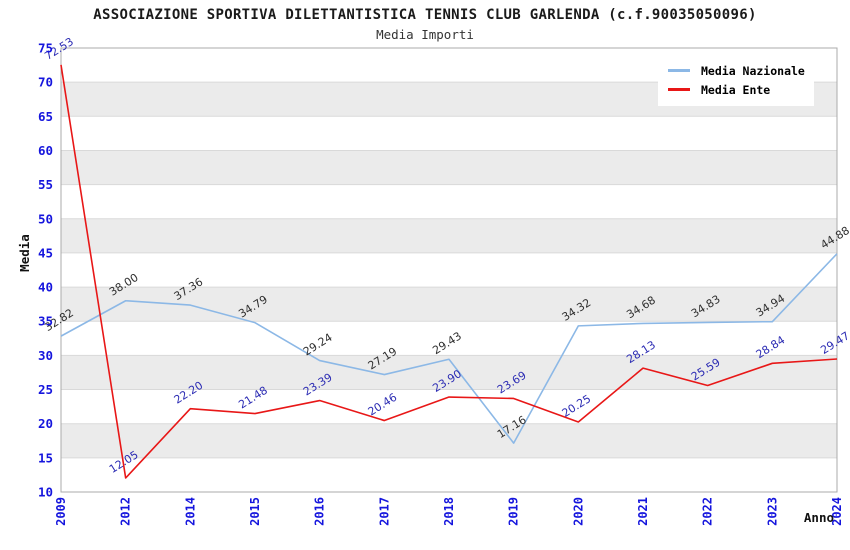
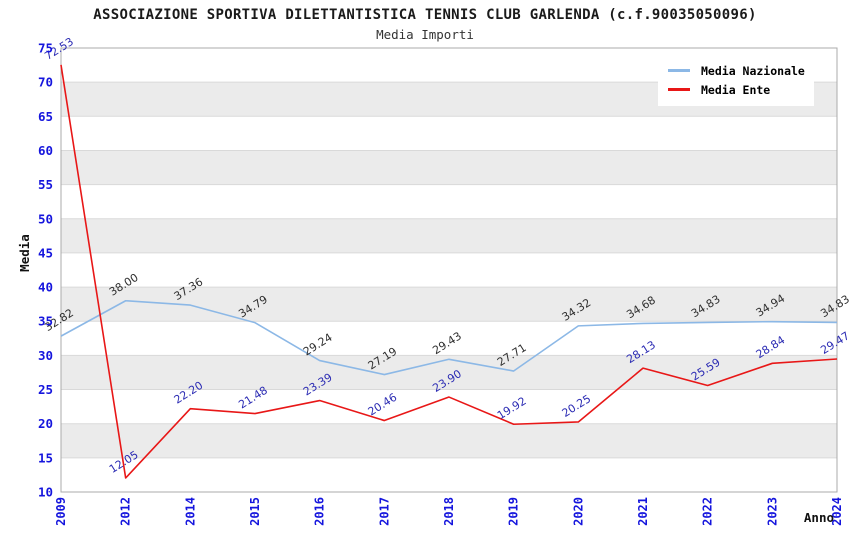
Media Nazionale/2019: 17.16 -> 27.71
Media Ente/2019: 23.69 -> 19.92
Media Nazionale/2024: 44.88 -> 34.83
